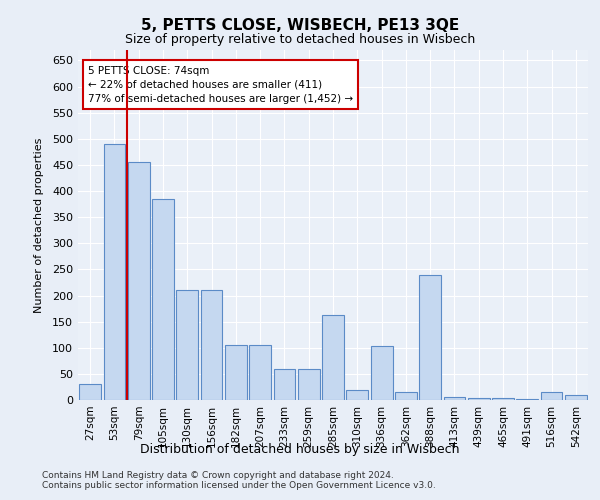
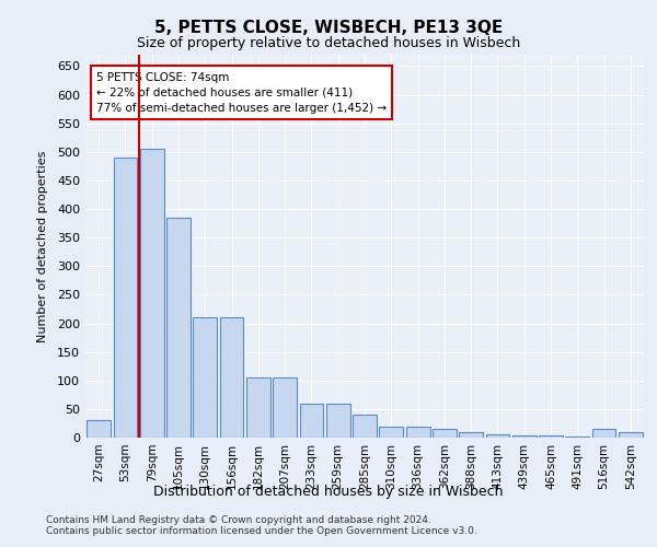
79sqm: 456 -> 505
285sqm: 162 -> 40
336sqm: 104 -> 20
388sqm: 240 -> 10
